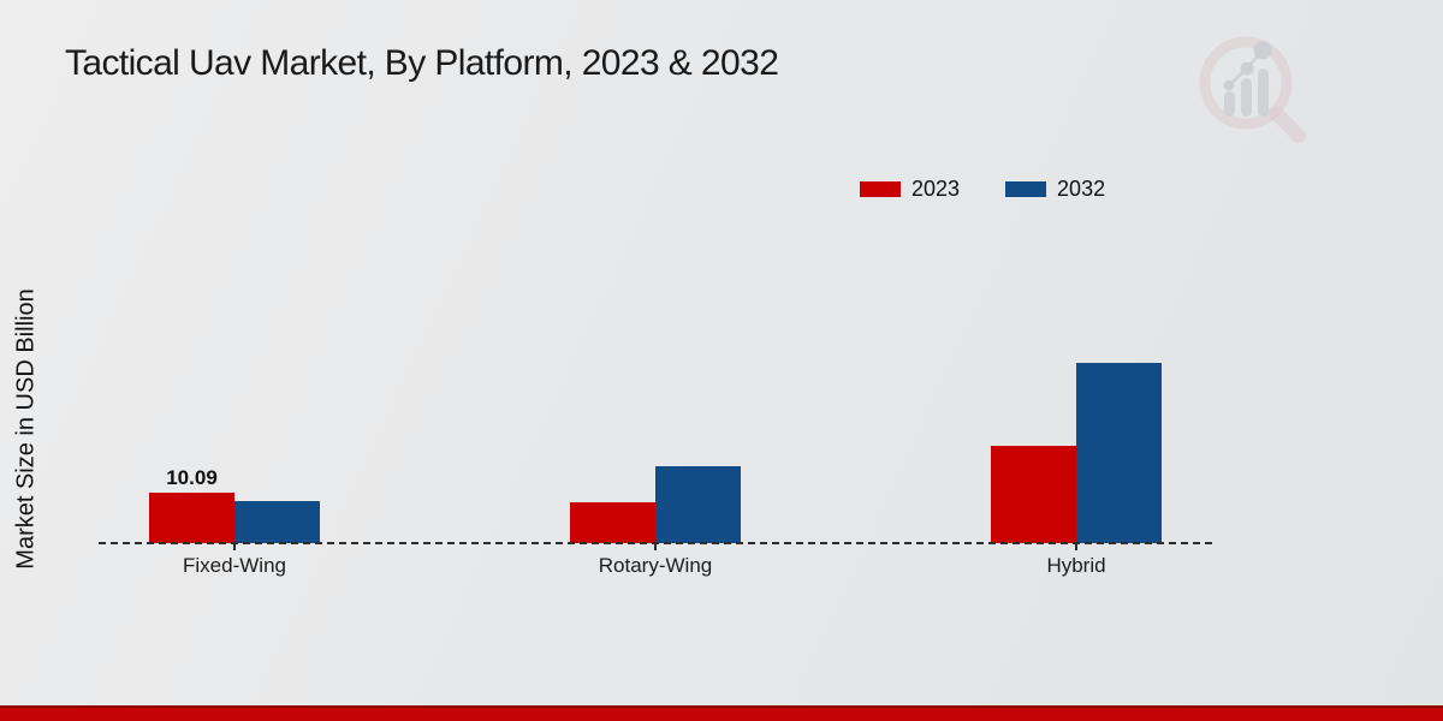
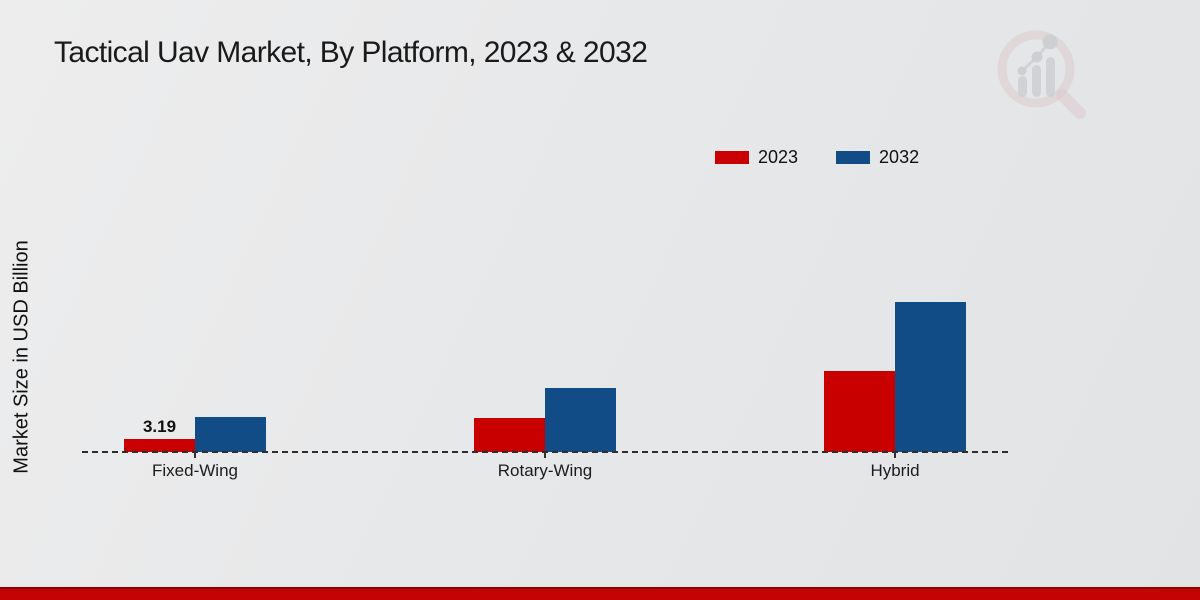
2023/Fixed-Wing: 10.09 -> 3.19
